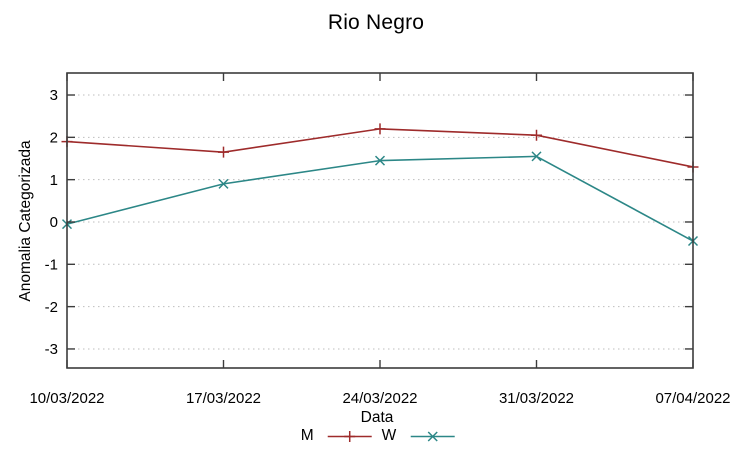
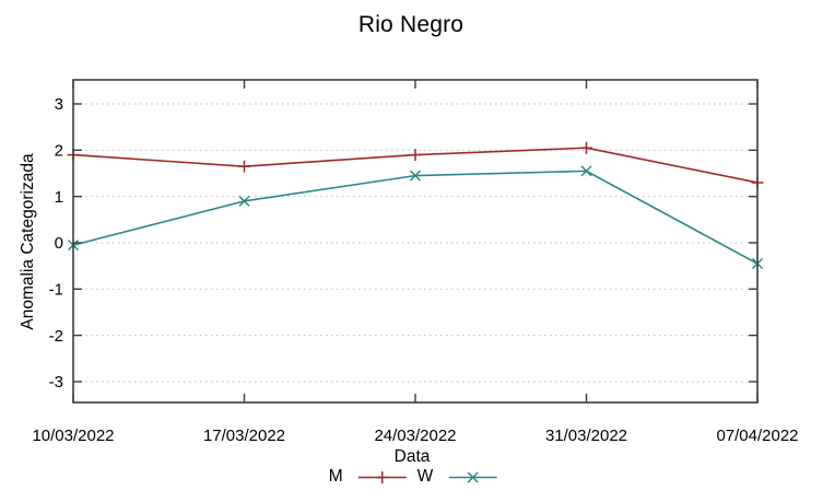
M/24/03/2022: 2.2 -> 1.9
